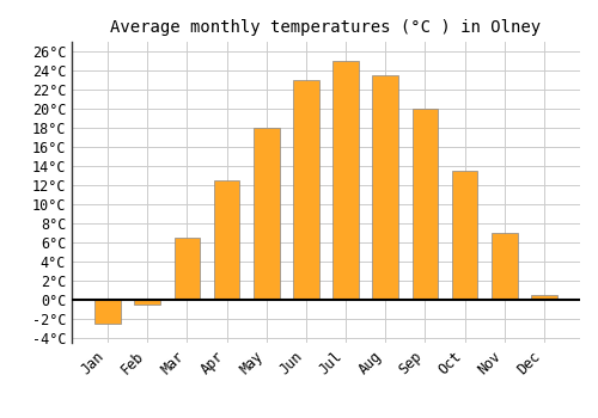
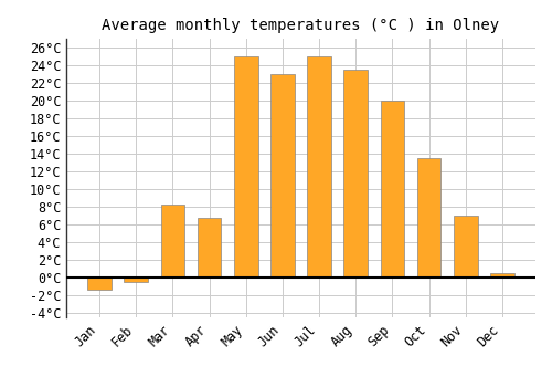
Jan: -2.5°C -> -1.4°C
Mar: 6.5°C -> 8.2°C
Apr: 12.5°C -> 6.8°C
May: 18.0°C -> 25.0°C
